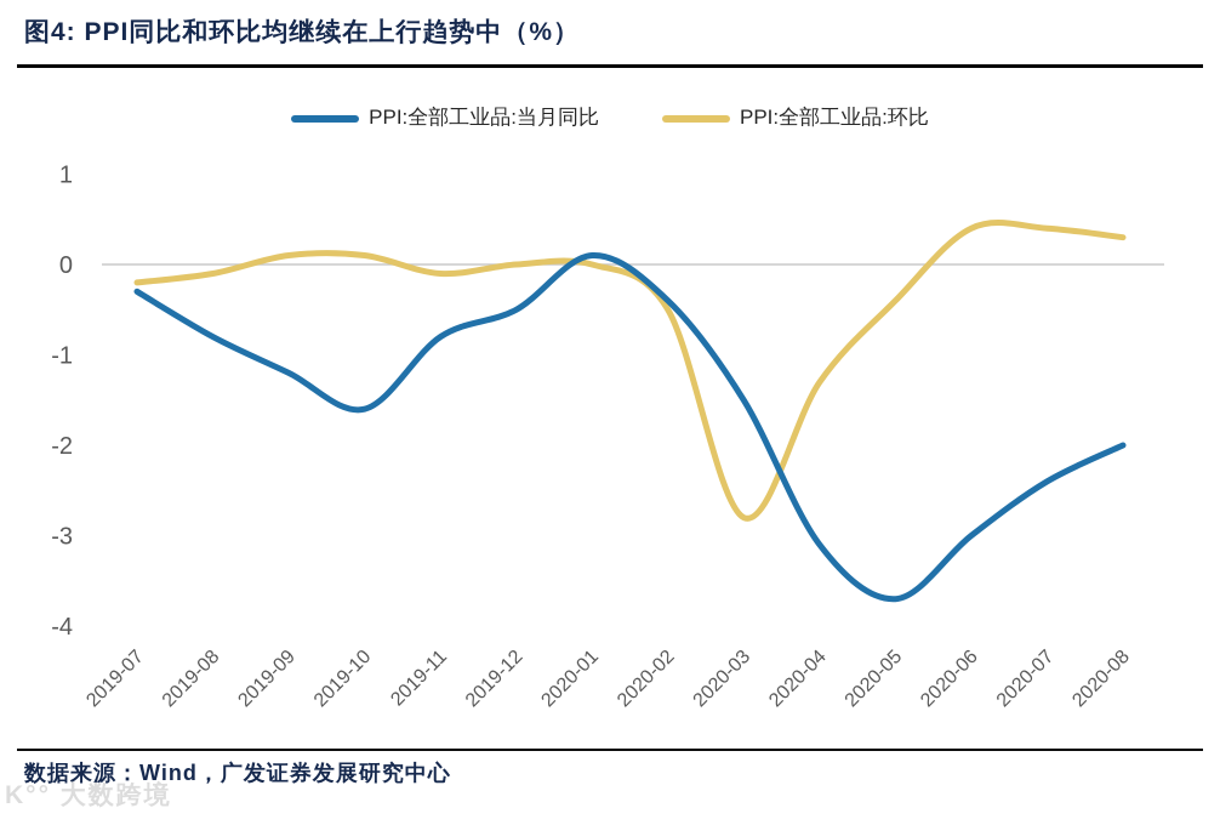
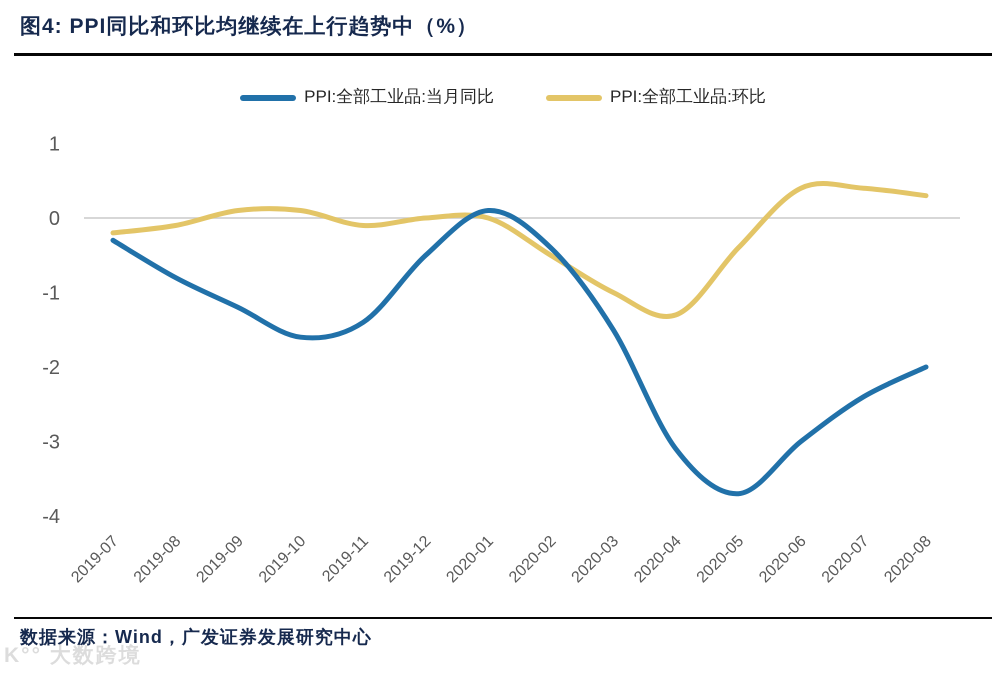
PPI:全部工业品:当月同比/2019-11: -0.8 -> -1.4
PPI:全部工业品:环比/2020-03: -2.8 -> -1.0
